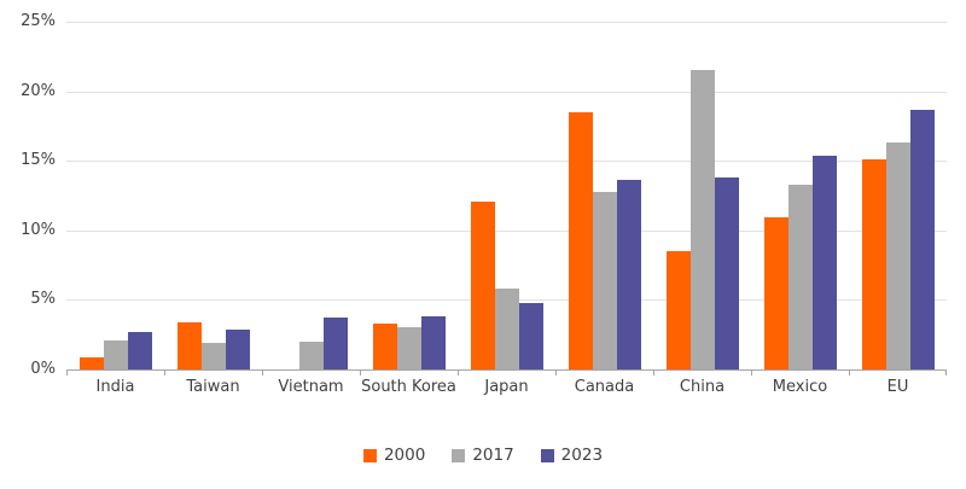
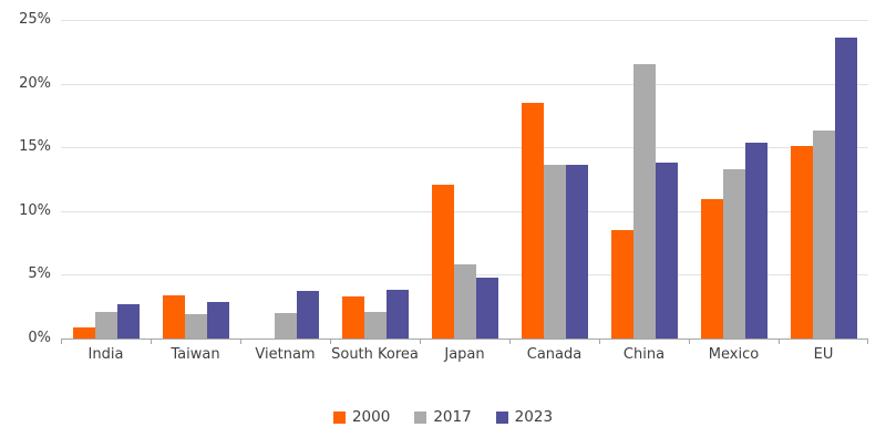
2017/South Korea: 3.0% -> 2.1%
2017/Canada: 12.8% -> 13.6%
2023/EU: 18.7% -> 23.6%
